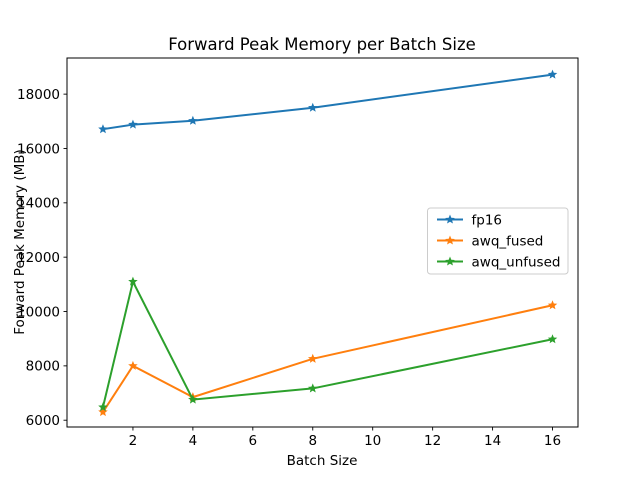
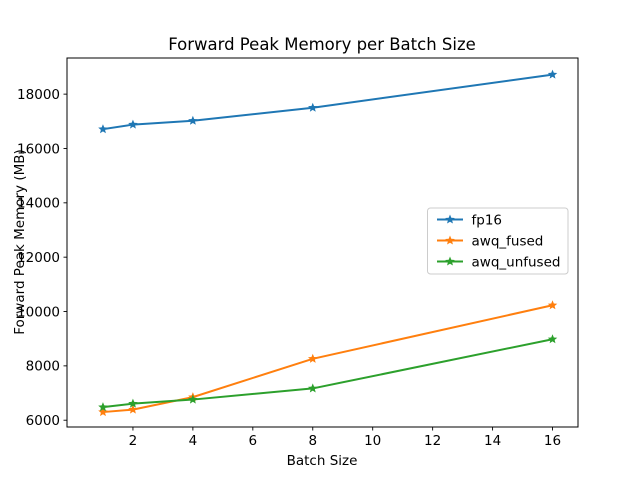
awq_fused/2: 8000 -> 6400
awq_unfused/2: 11100 -> 6600
